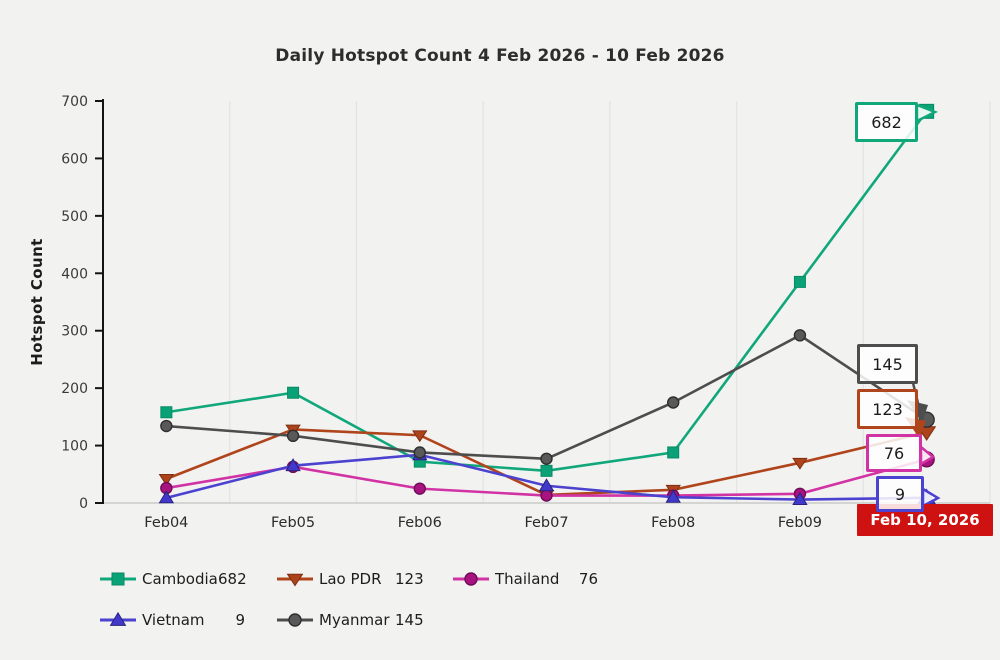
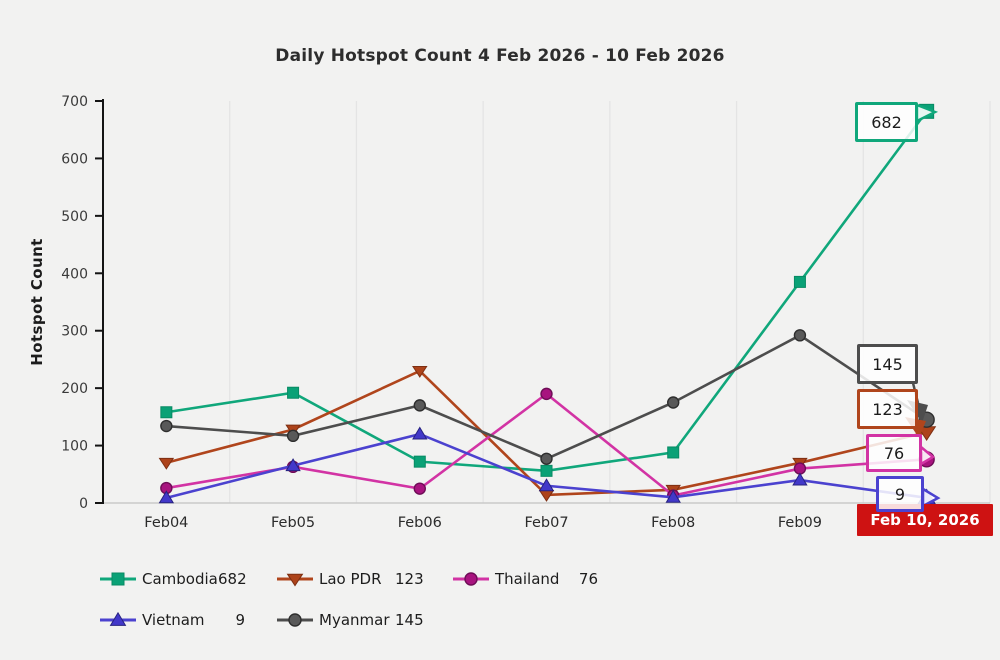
Lao PDR/Feb04: 40 -> 70
Lao PDR/Feb06: 120 -> 230
Vietnam/Feb06: 80 -> 120
Myanmar/Feb06: 90 -> 170
Thailand/Feb07: 10 -> 190
Thailand/Feb09: 20 -> 60
Vietnam/Feb09: 10 -> 40
